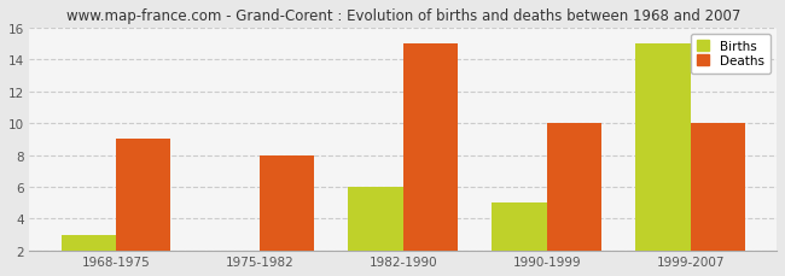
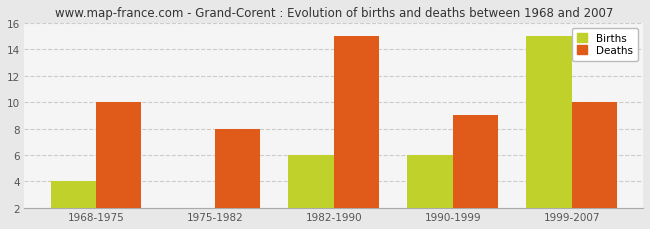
Births/1968-1975: 3 -> 4
Deaths/1968-1975: 9 -> 10
Births/1990-1999: 5 -> 6
Deaths/1990-1999: 10 -> 9
